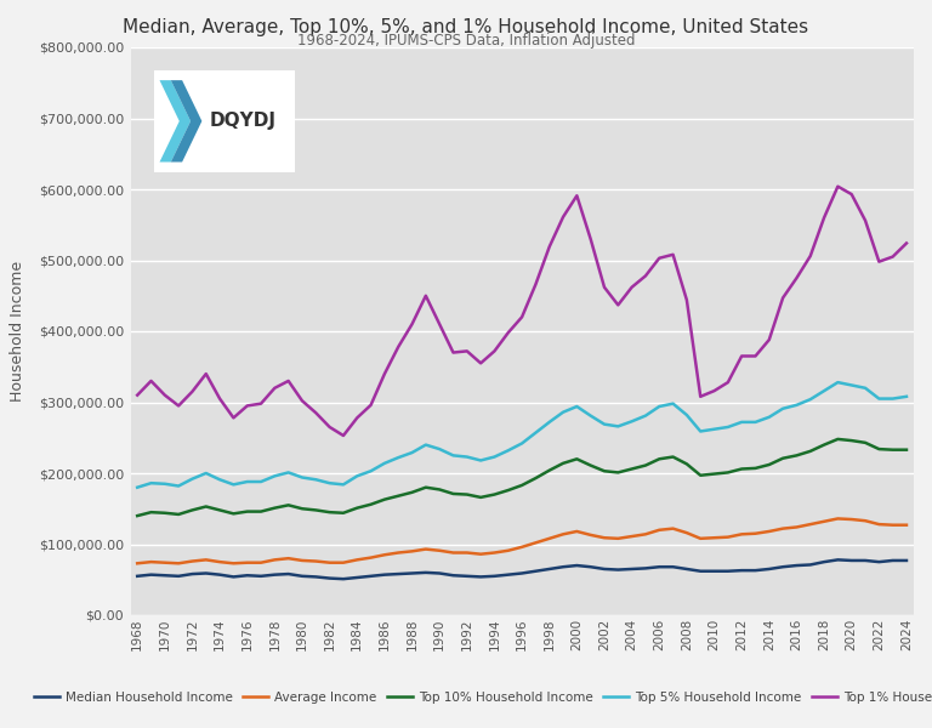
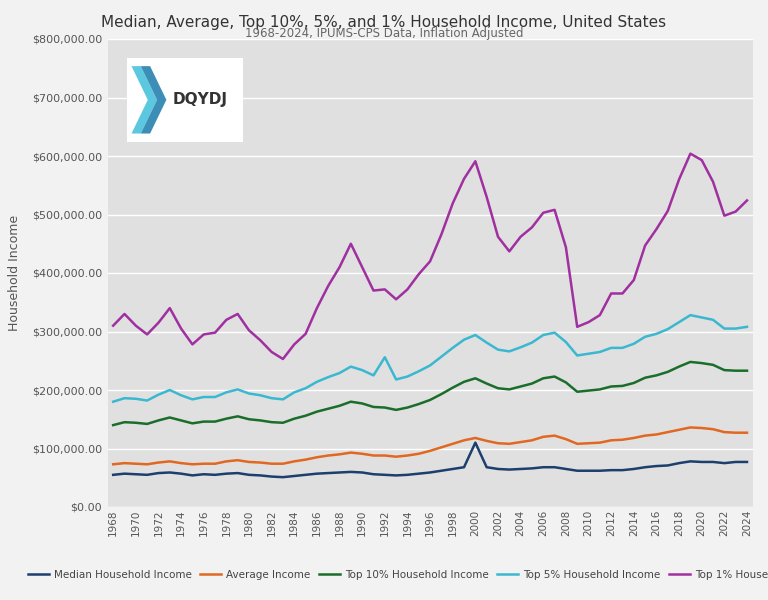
Top 5% Household Income/1992: $223,000 -> $256,000
Median Household Income/2000: $70,000 -> $110,000
